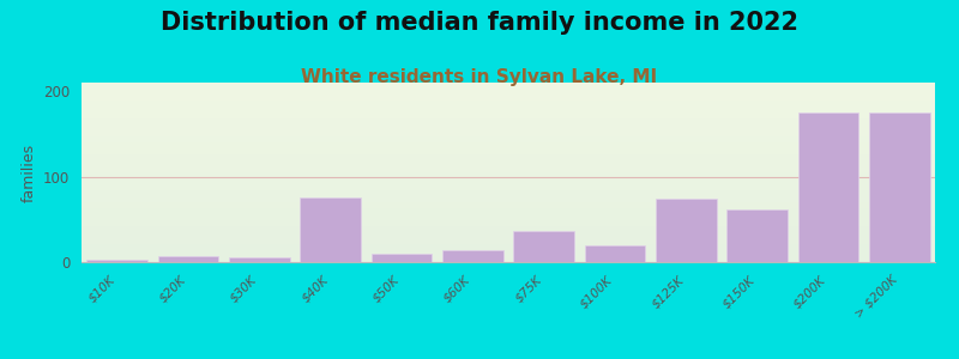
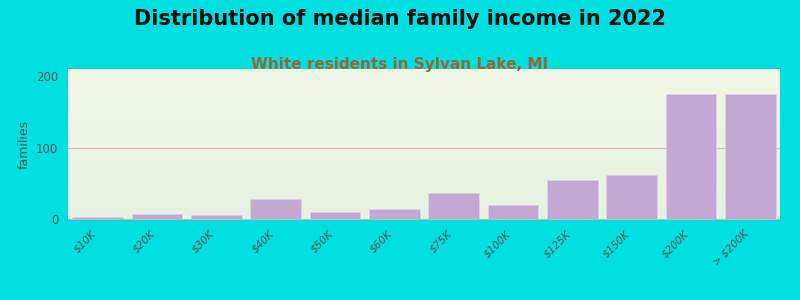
$40K: 76 -> 28
$125K: 74 -> 55
